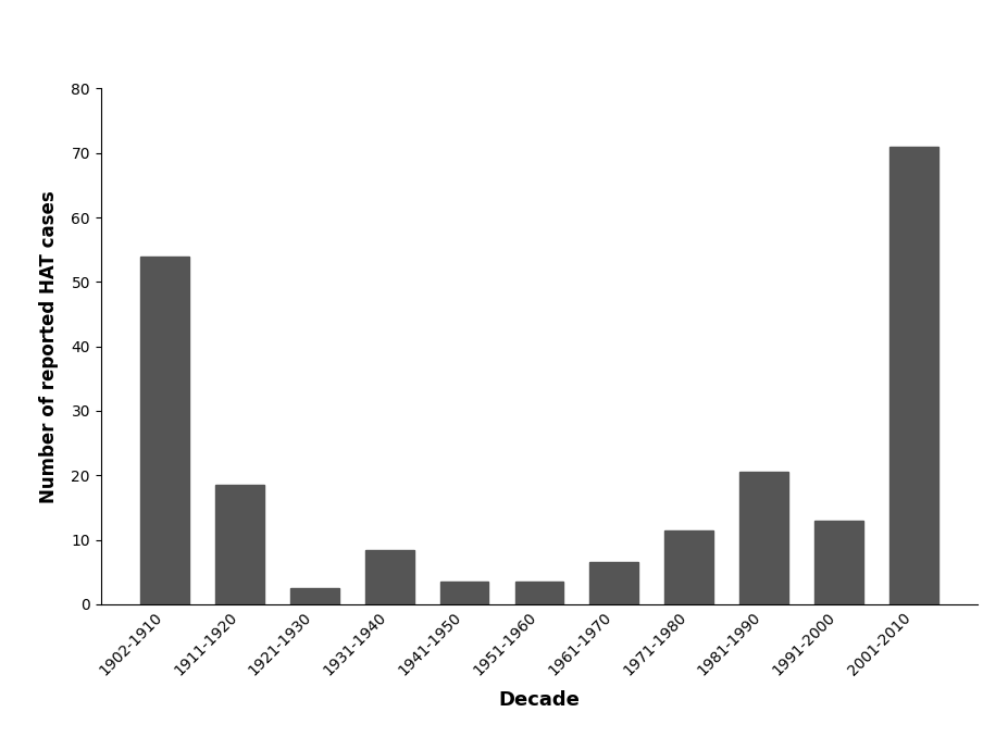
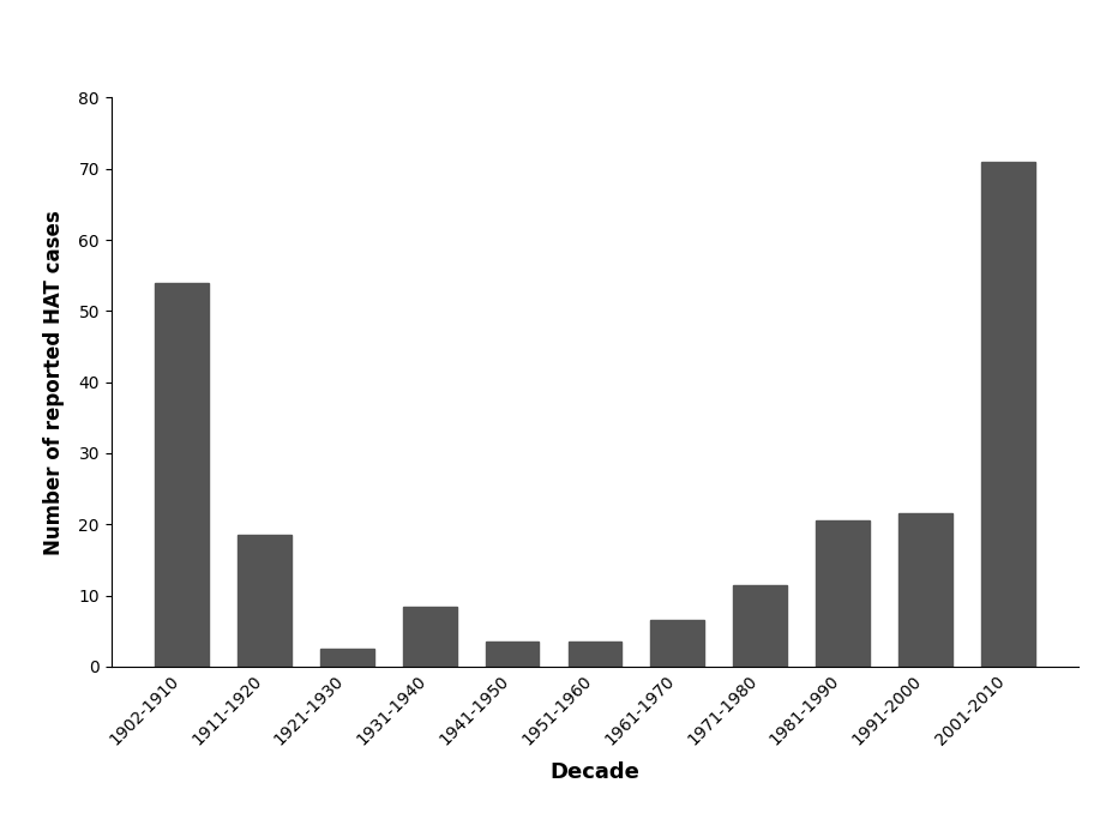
1991-2000: 13.0 -> 21.5
